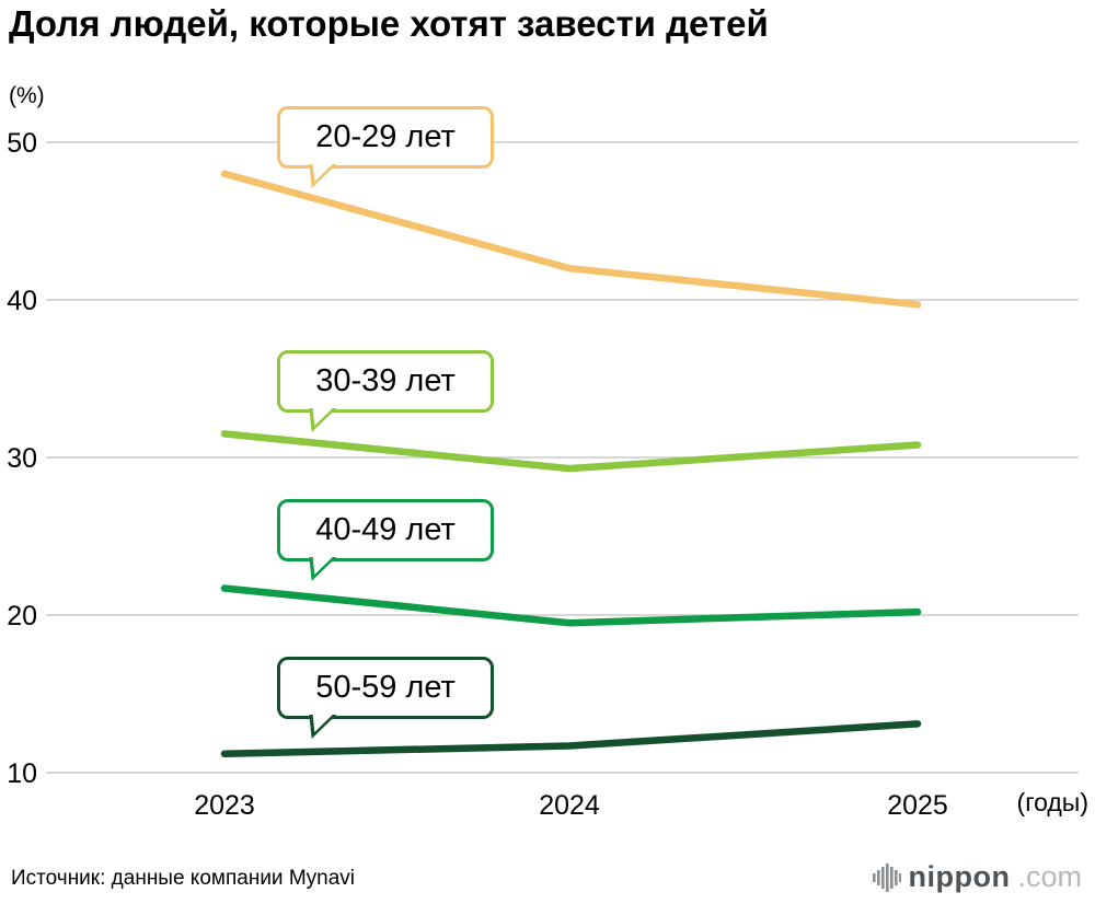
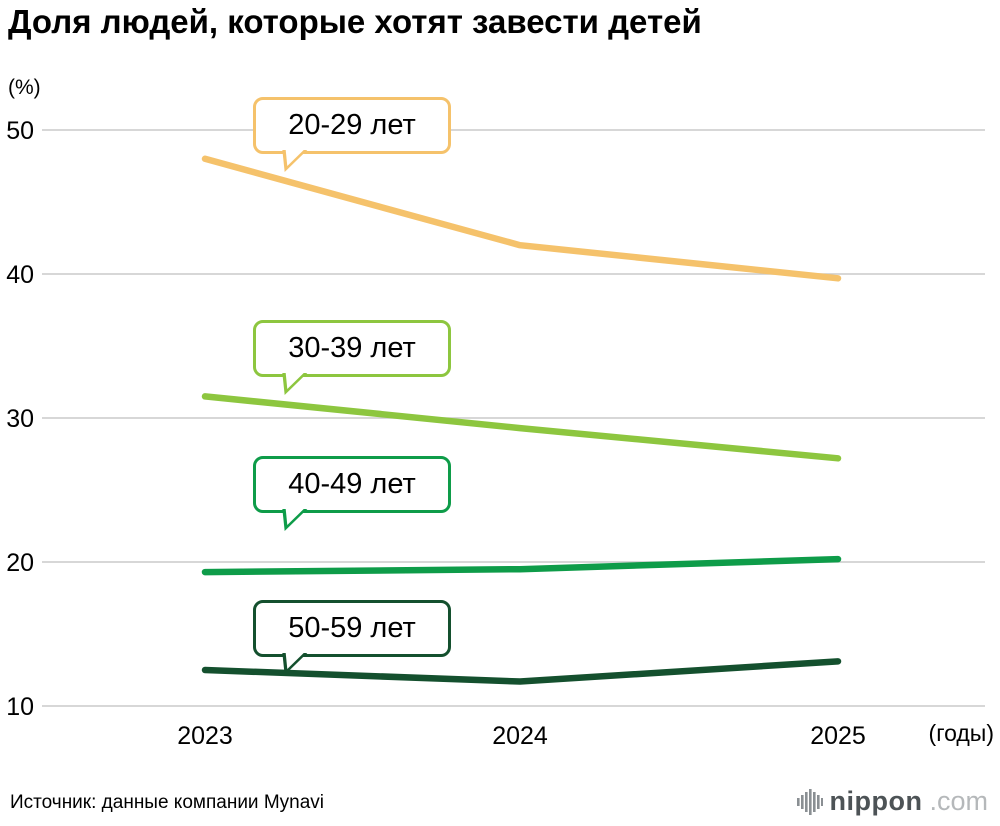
40-49 лет/2023: 21.7 -> 19.3
50-59 лет/2023: 11.2 -> 12.5
30-39 лет/2025: 30.8 -> 27.2
